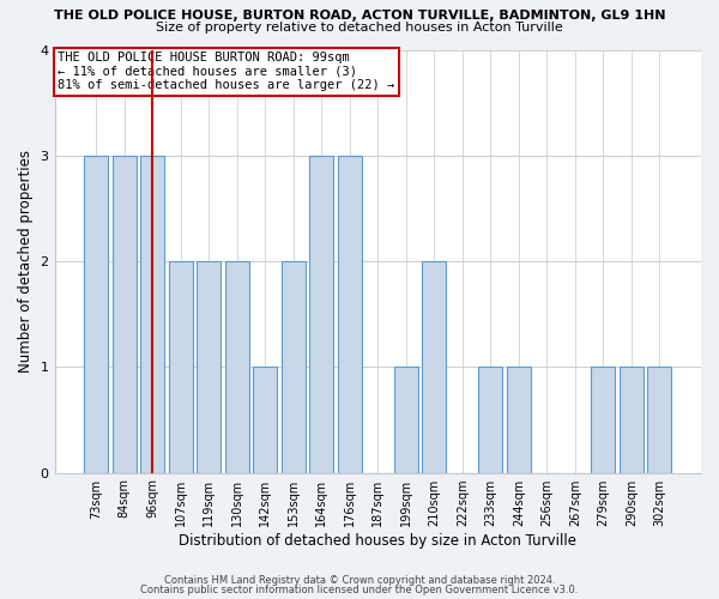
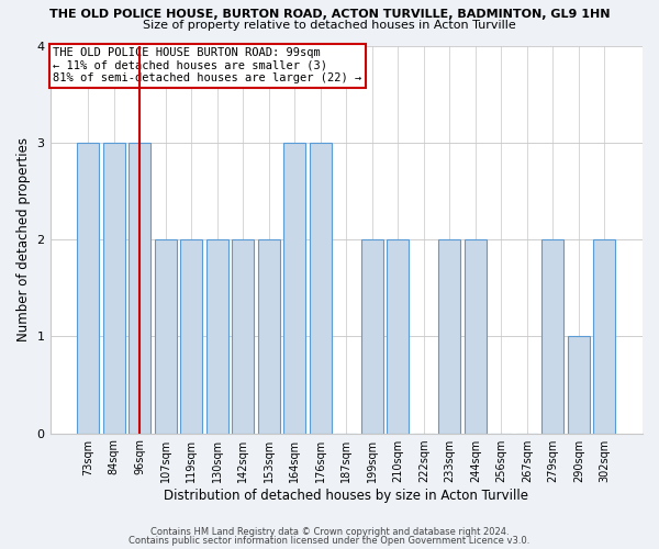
142sqm: 1 -> 2
199sqm: 1 -> 2
233sqm: 1 -> 2
244sqm: 1 -> 2
279sqm: 1 -> 2
302sqm: 1 -> 2
